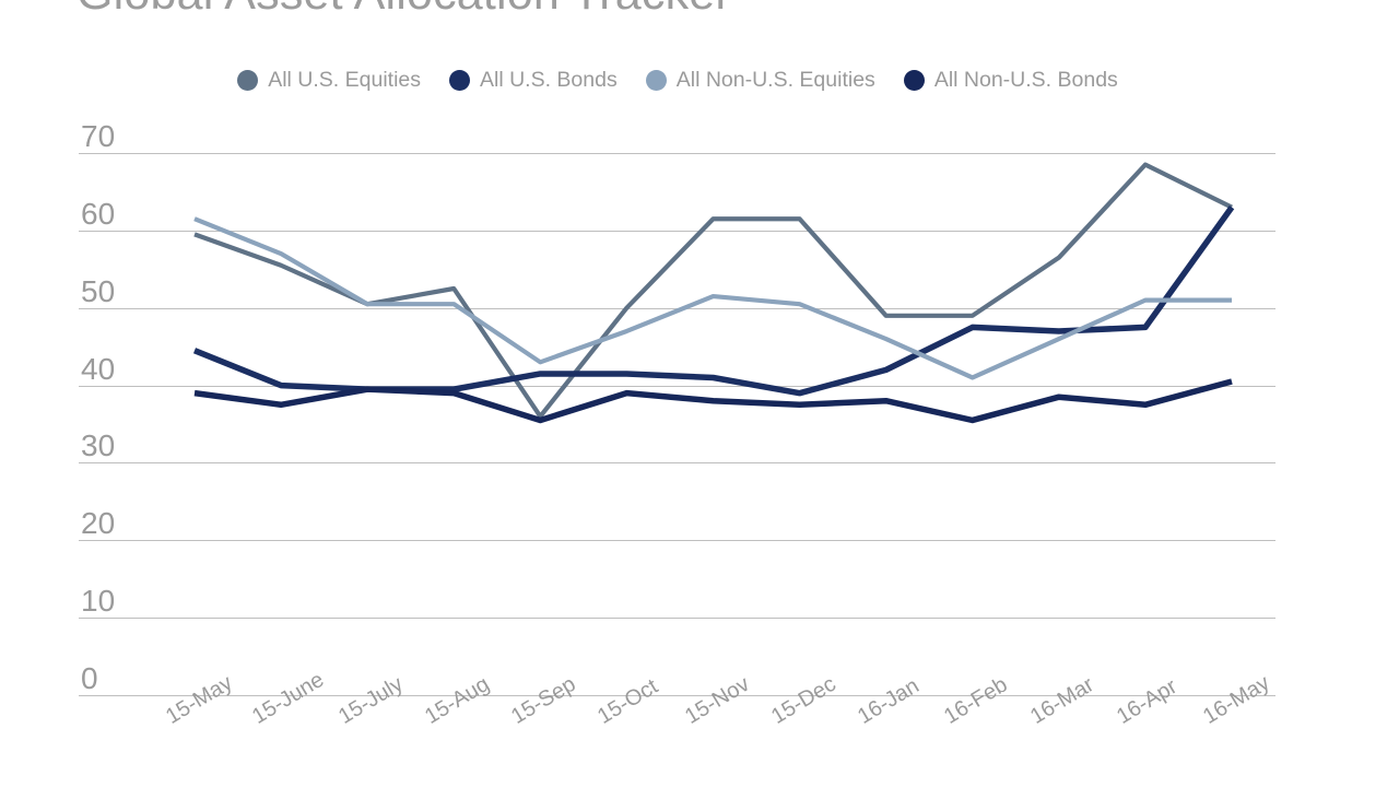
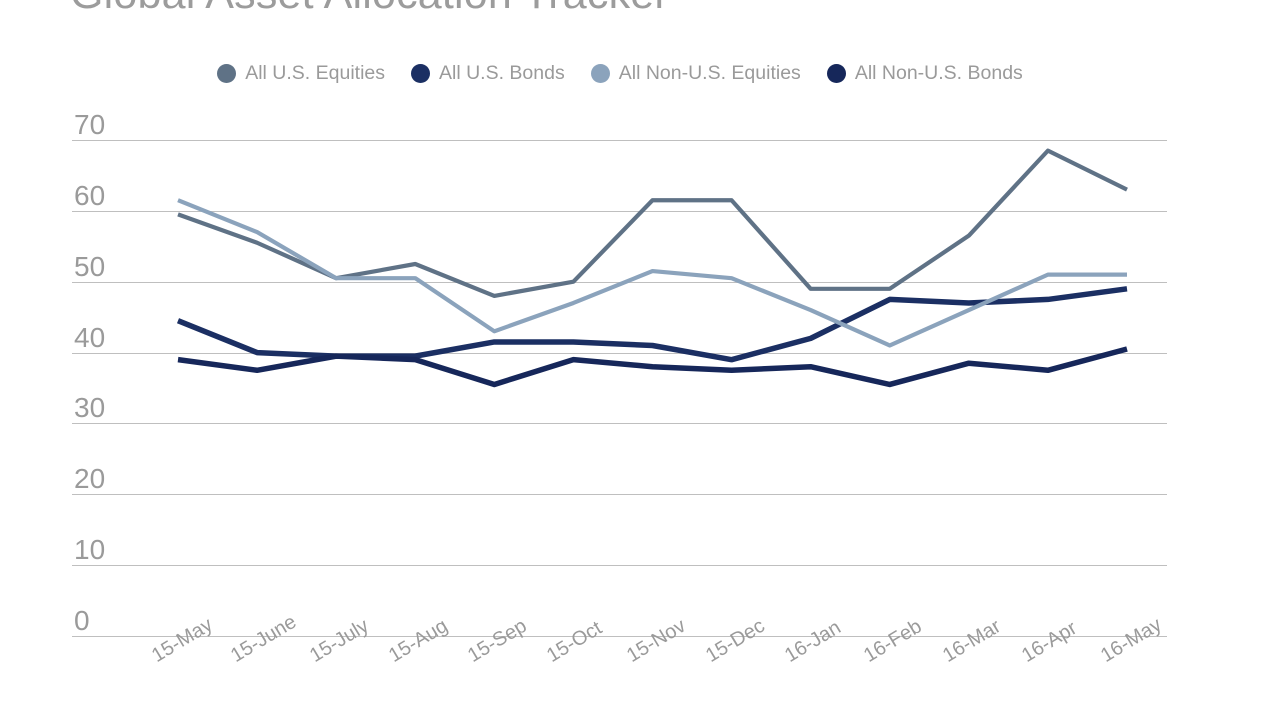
All U.S. Equities/15-Sep: 36 -> 48
All U.S. Bonds/16-May: 63 -> 49
